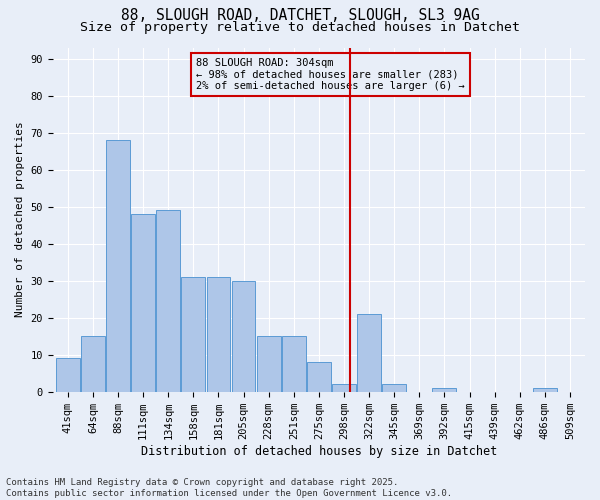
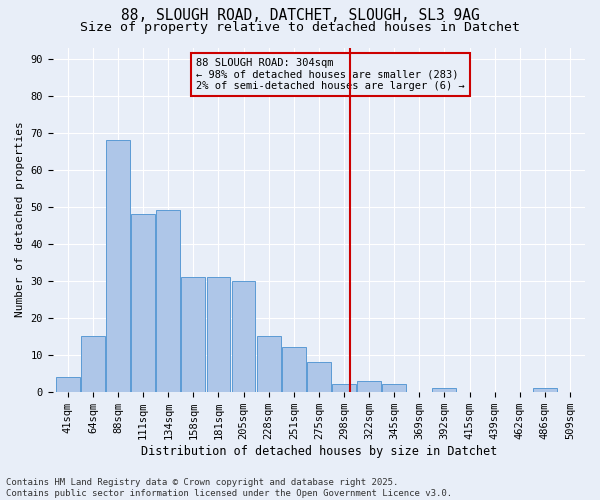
41sqm: 9 -> 4
251sqm: 15 -> 12
322sqm: 21 -> 3
